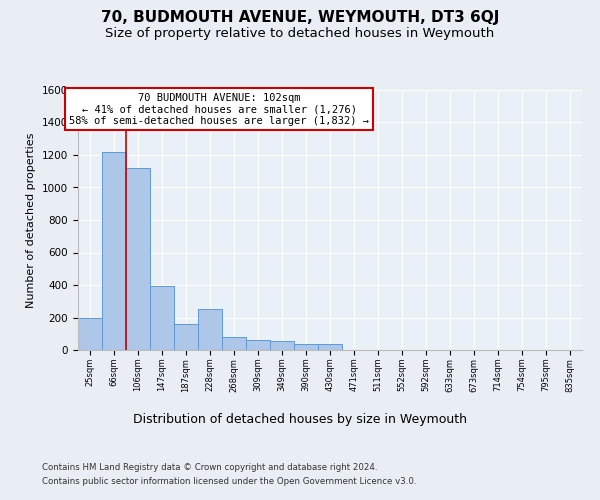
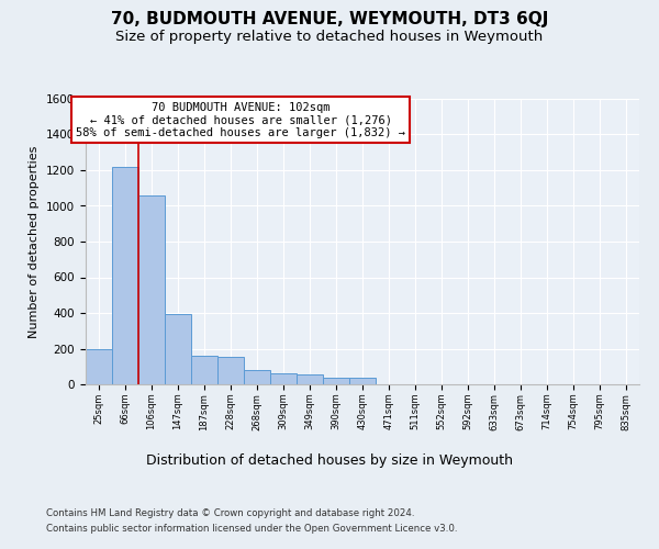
106sqm: 1120 -> 1060
228sqm: 250 -> 160
